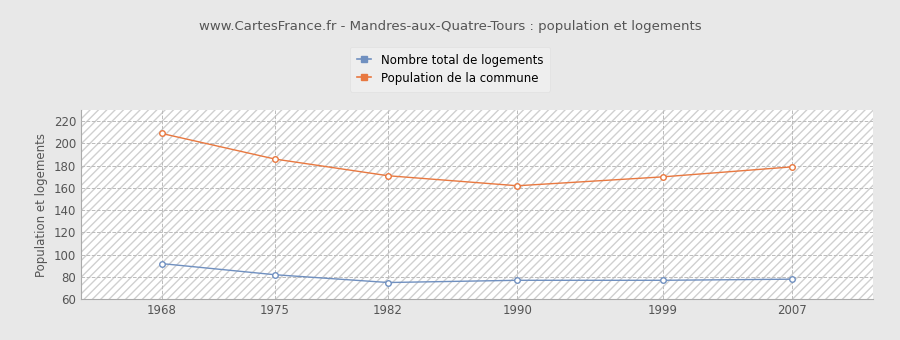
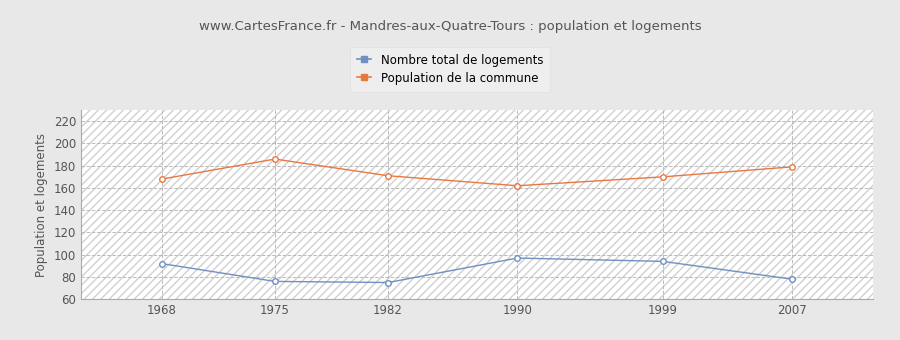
Population de la commune/1968: 209 -> 168
Nombre total de logements/1975: 82 -> 76
Nombre total de logements/1990: 77 -> 97
Nombre total de logements/1999: 77 -> 94
